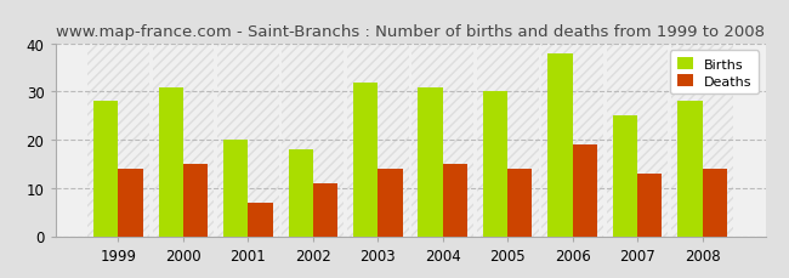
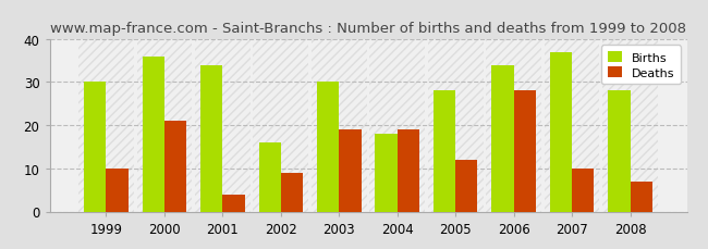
Births/1999: 28 -> 30
Deaths/1999: 14 -> 10
Births/2000: 31 -> 36
Deaths/2000: 15 -> 21
Births/2001: 20 -> 34
Deaths/2001: 7 -> 4
Births/2002: 18 -> 16
Deaths/2002: 11 -> 9
Births/2003: 32 -> 30
Deaths/2003: 14 -> 19
Births/2004: 31 -> 18
Deaths/2004: 15 -> 19
Births/2005: 30 -> 28
Deaths/2005: 14 -> 12
Births/2006: 38 -> 34
Deaths/2006: 19 -> 28
Births/2007: 25 -> 37
Deaths/2007: 13 -> 10
Deaths/2008: 14 -> 7
